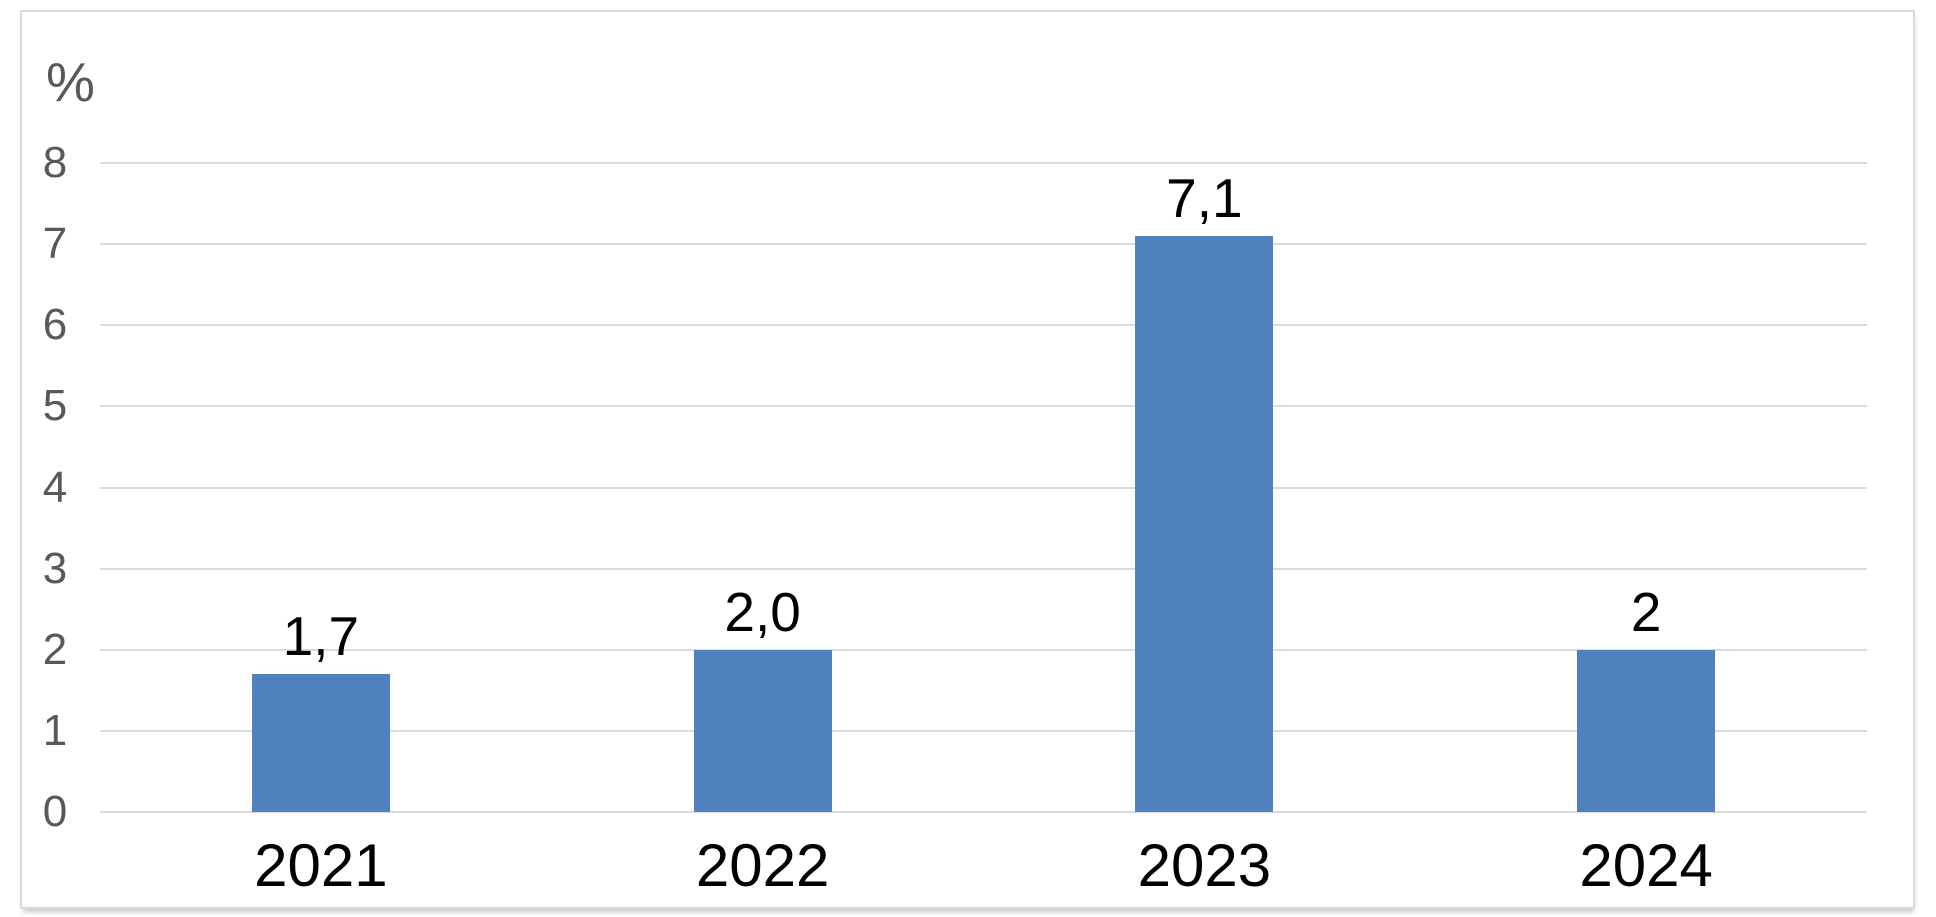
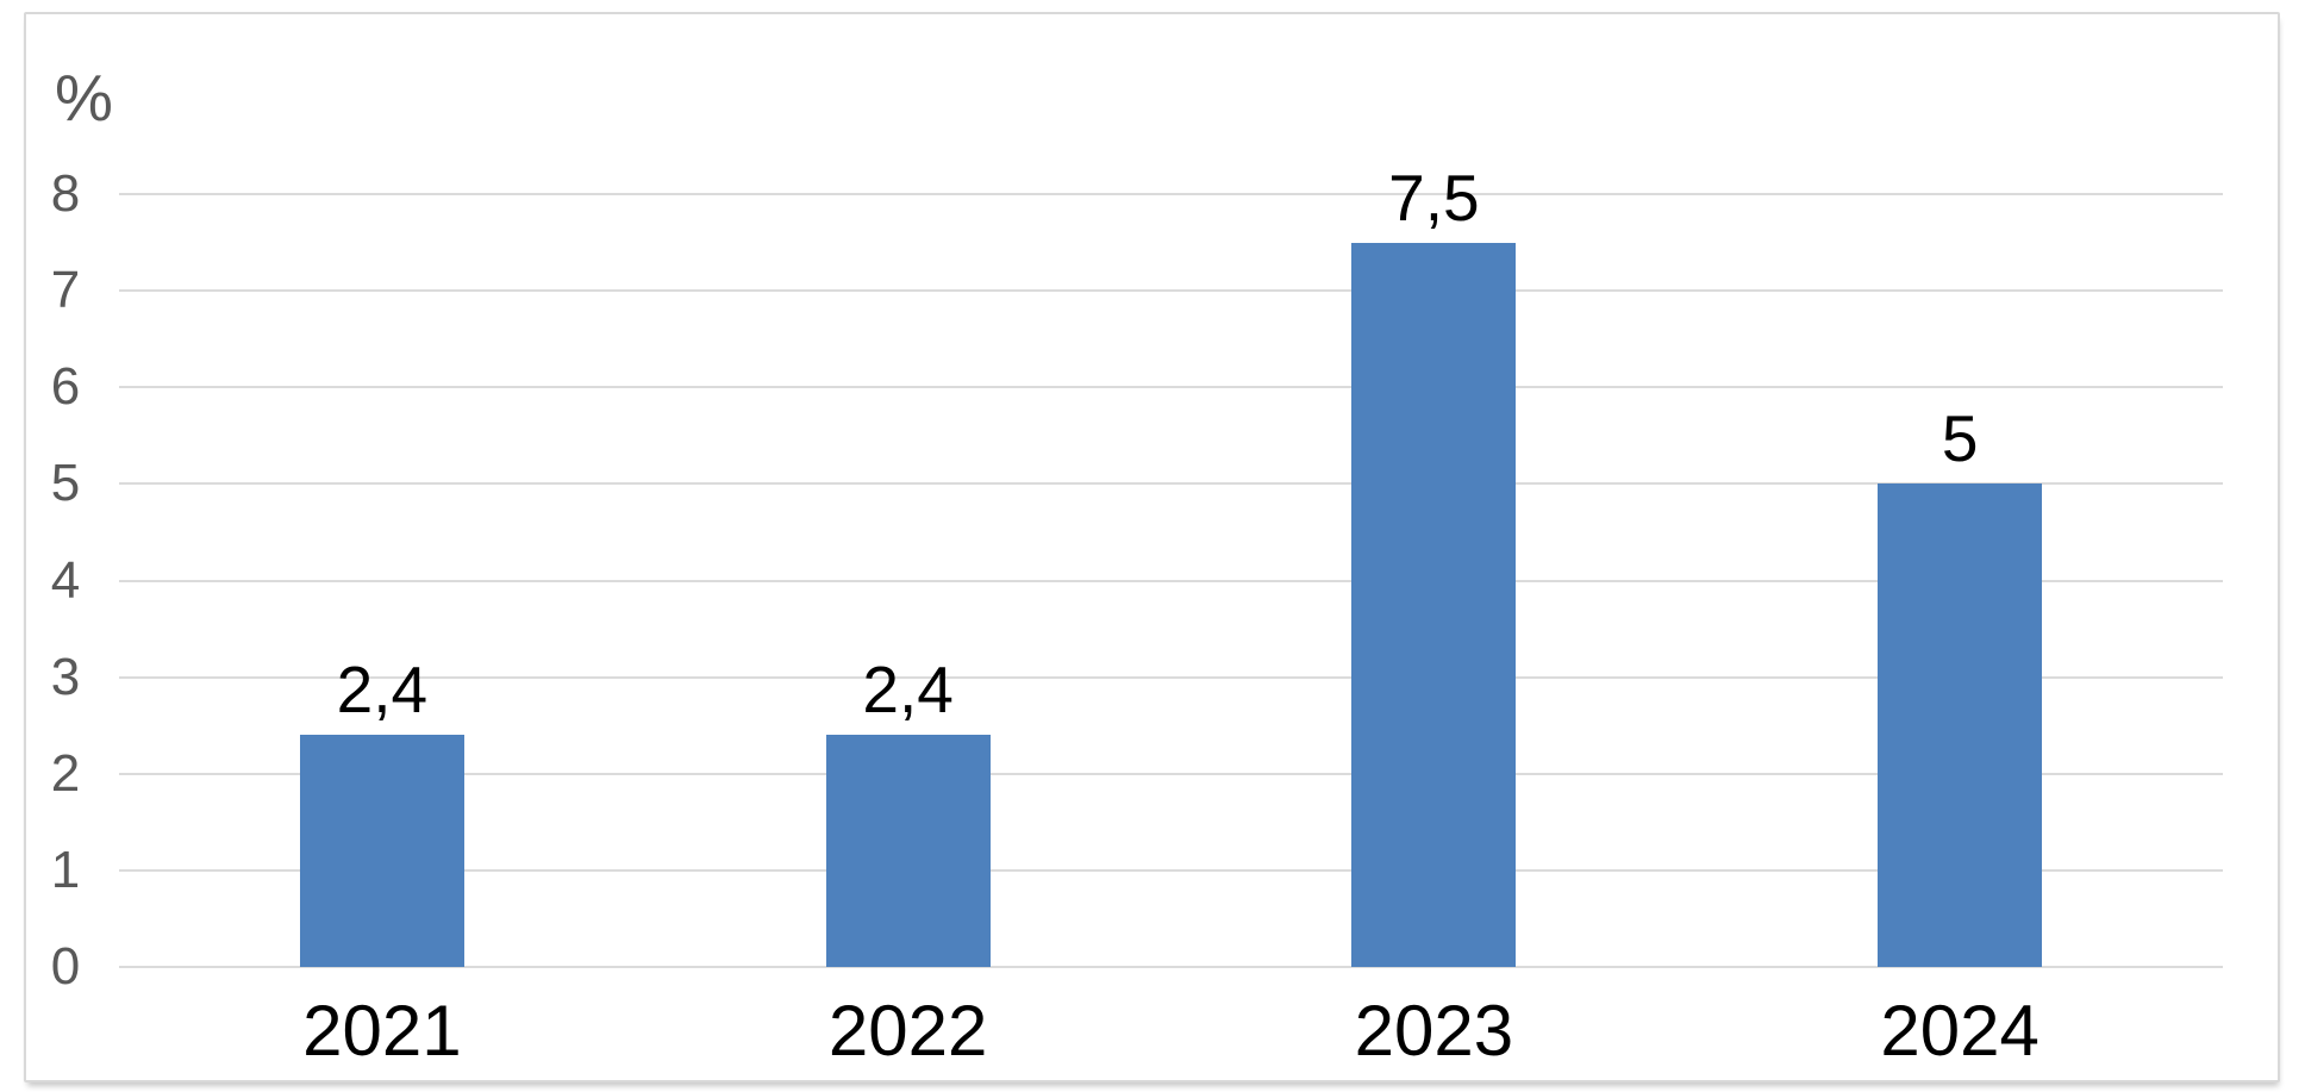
2021: 1,7 -> 2,4
2022: 2,0 -> 2,4
2023: 7,1 -> 7,5
2024: 2 -> 5
